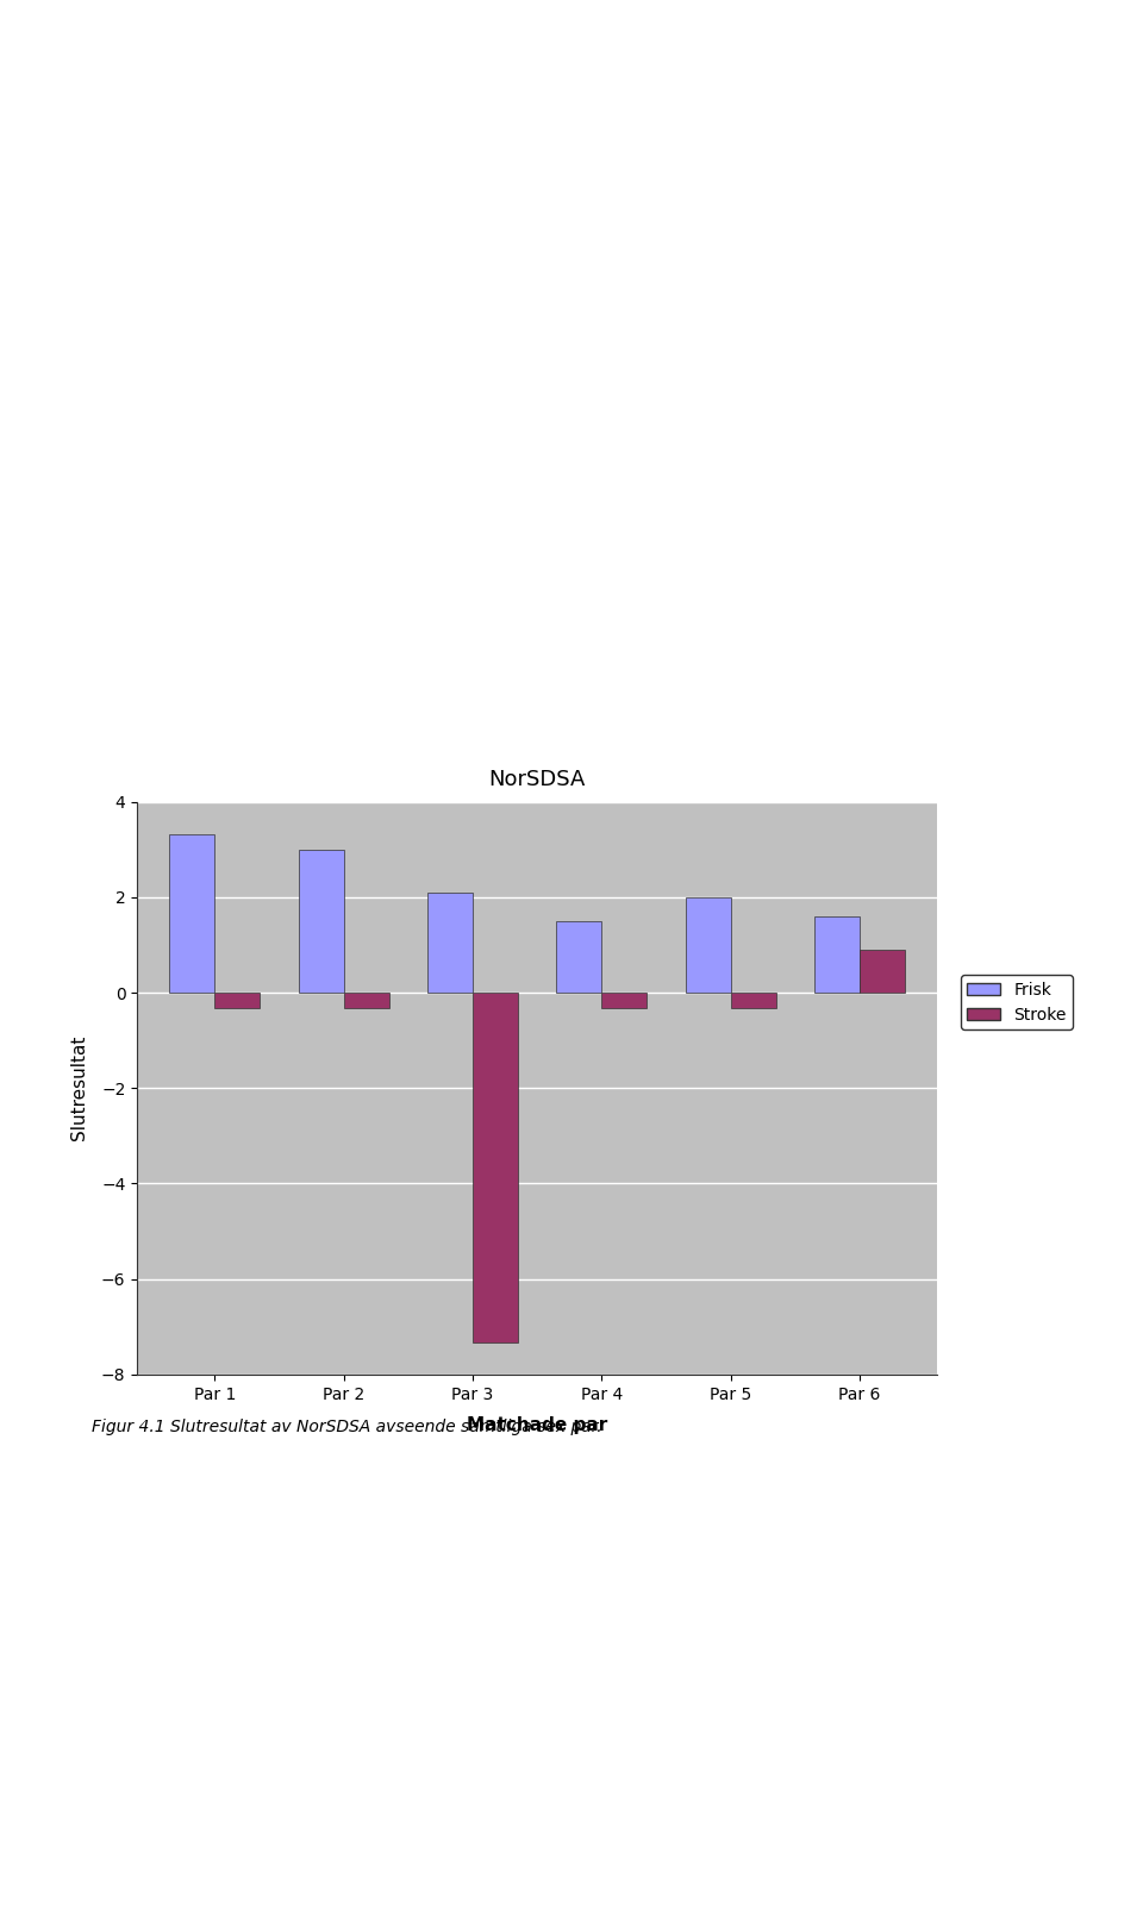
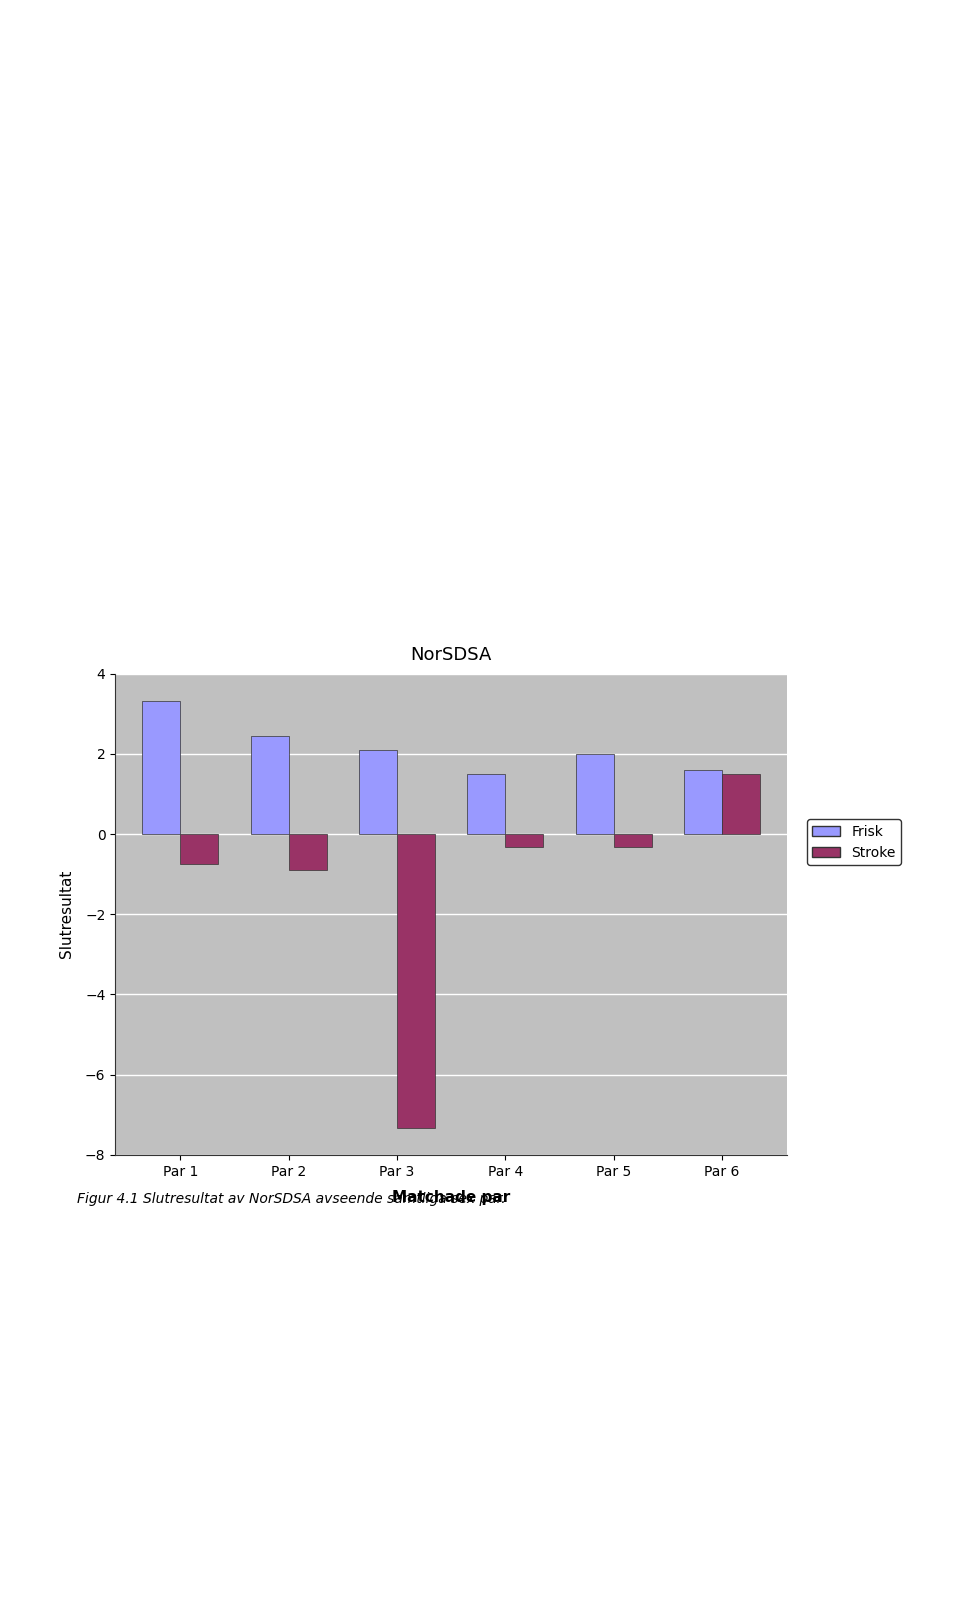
Stroke/Par 1: -0.33 -> -0.75
Frisk/Par 2: 3.00 -> 2.45
Stroke/Par 2: -0.33 -> -0.90
Stroke/Par 6: 0.90 -> 1.50
